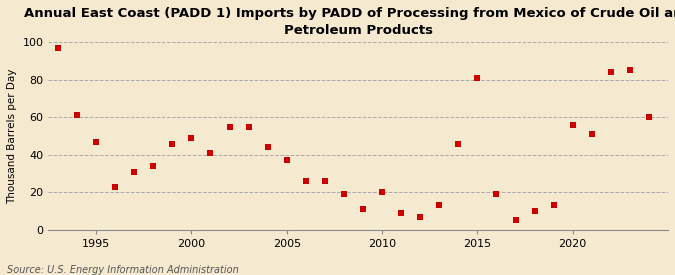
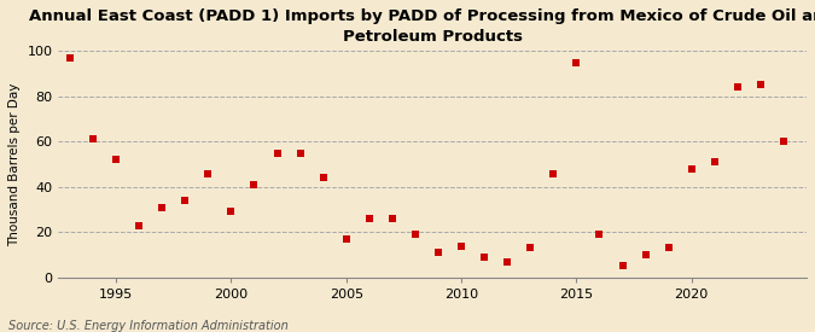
1995: 47 -> 52
2000: 49 -> 29
2005: 37 -> 17
2010: 20 -> 14
2015: 81 -> 95
2020: 56 -> 48
